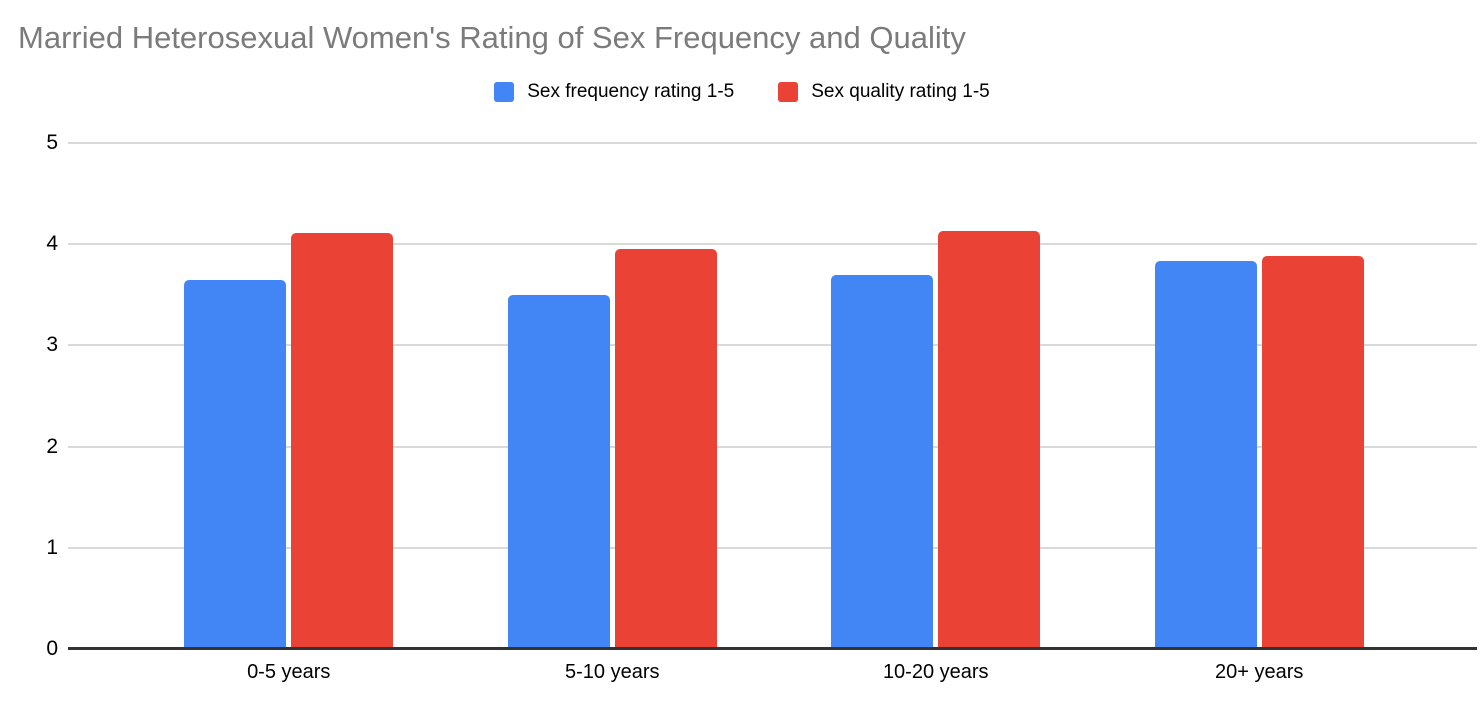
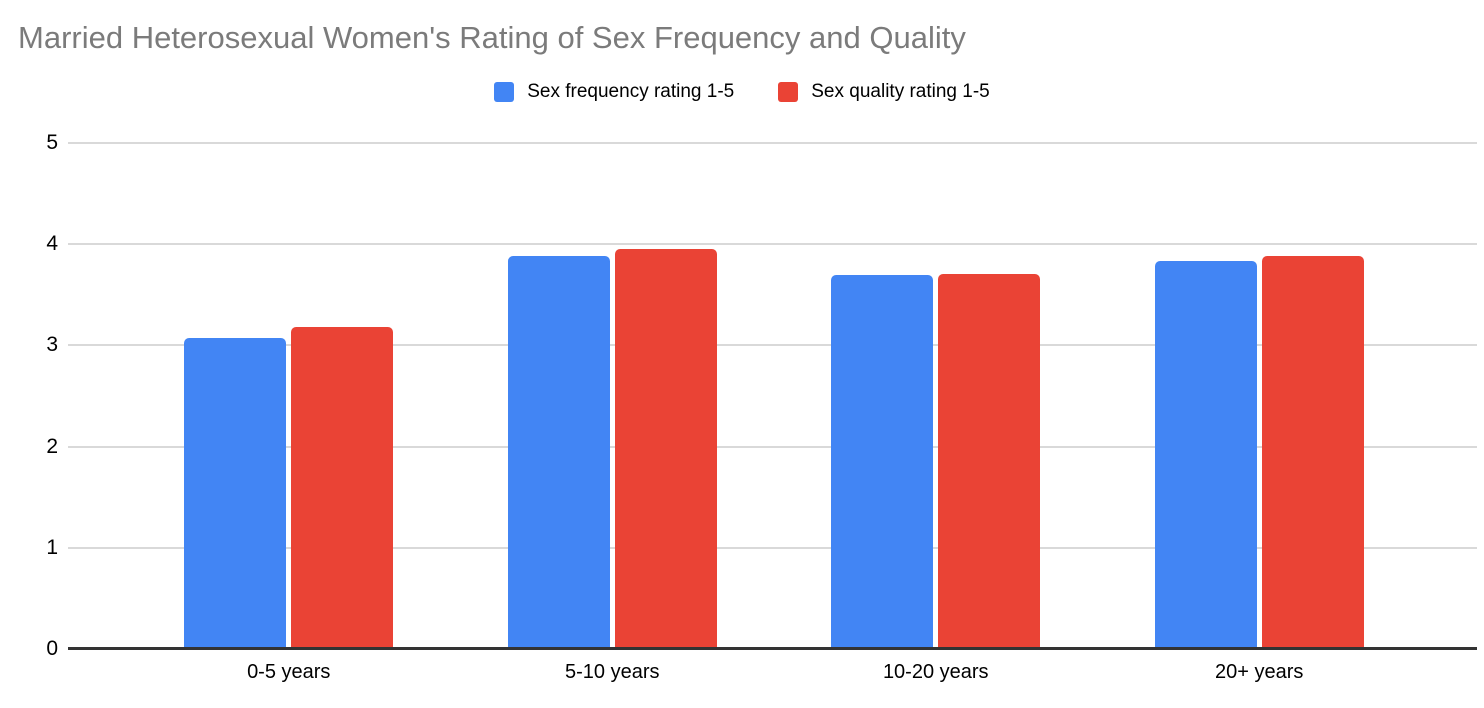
Sex frequency rating 1-5/0-5 years: 3.65 -> 3.07
Sex quality rating 1-5/0-5 years: 4.11 -> 3.18
Sex frequency rating 1-5/5-10 years: 3.50 -> 3.88
Sex quality rating 1-5/10-20 years: 4.13 -> 3.71
